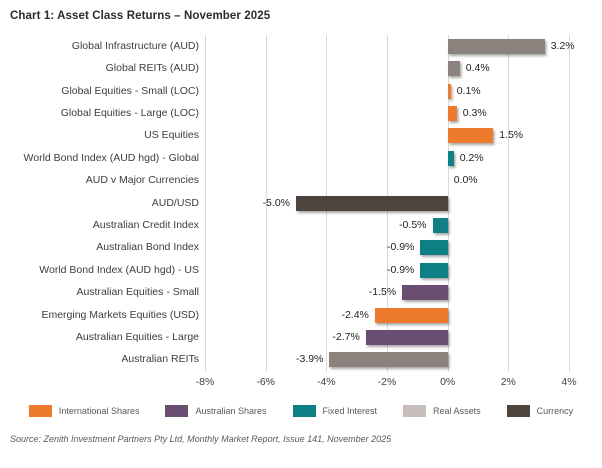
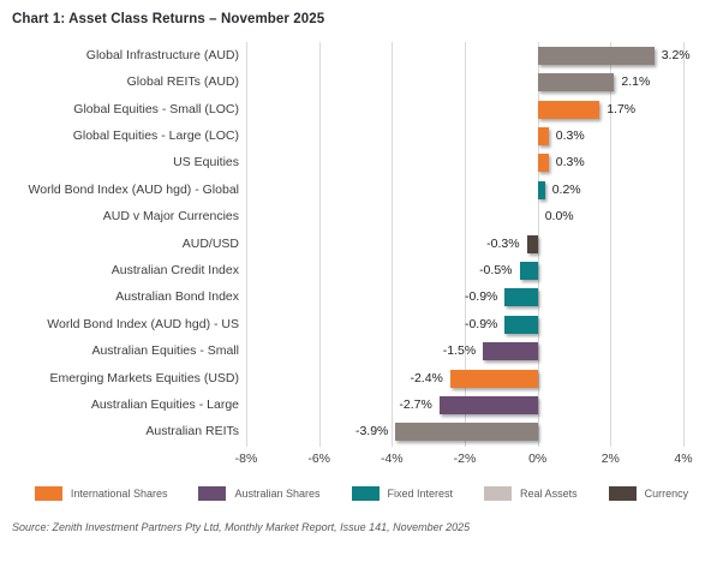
Global REITs (AUD): 0.4% -> 2.1%
Global Equities - Small (LOC): 0.1% -> 1.7%
US Equities: 1.5% -> 0.3%
AUD/USD: -5.0% -> -0.3%
